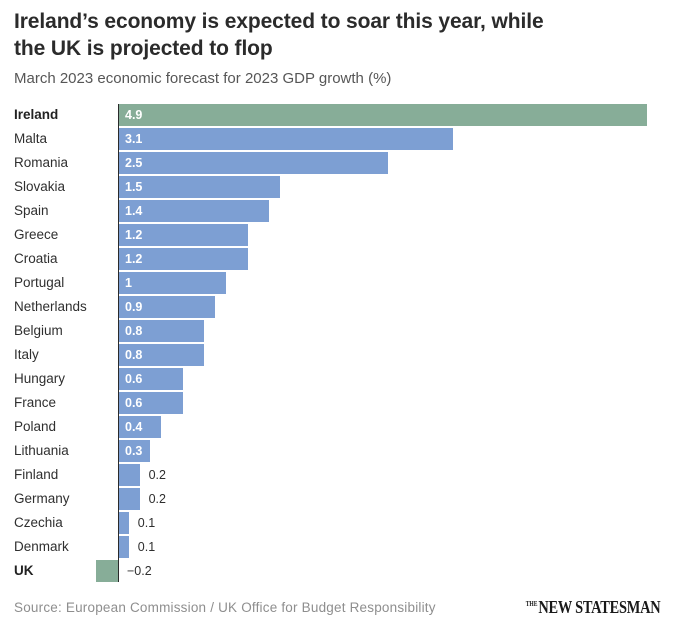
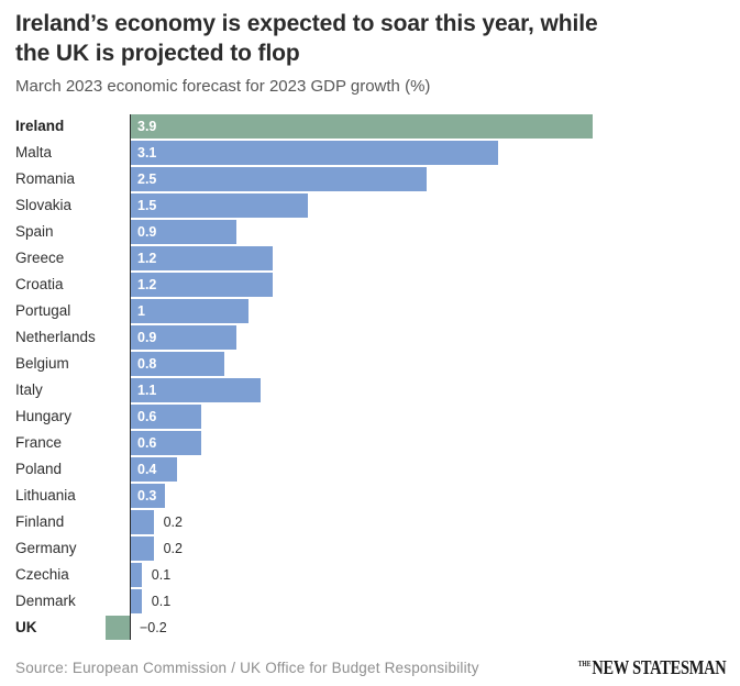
Ireland: 4.9 -> 3.9
Spain: 1.4 -> 0.9
Italy: 0.8 -> 1.1
